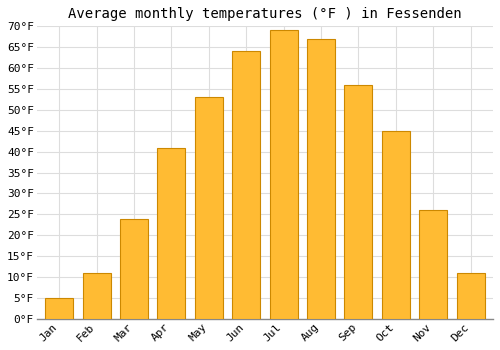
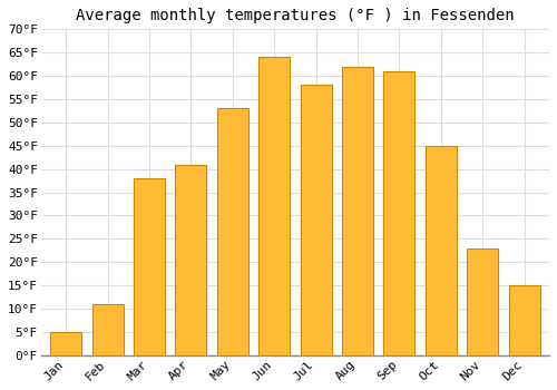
Mar: 24°F -> 38°F
Jul: 69°F -> 58°F
Aug: 67°F -> 62°F
Sep: 56°F -> 61°F
Nov: 26°F -> 23°F
Dec: 11°F -> 15°F
